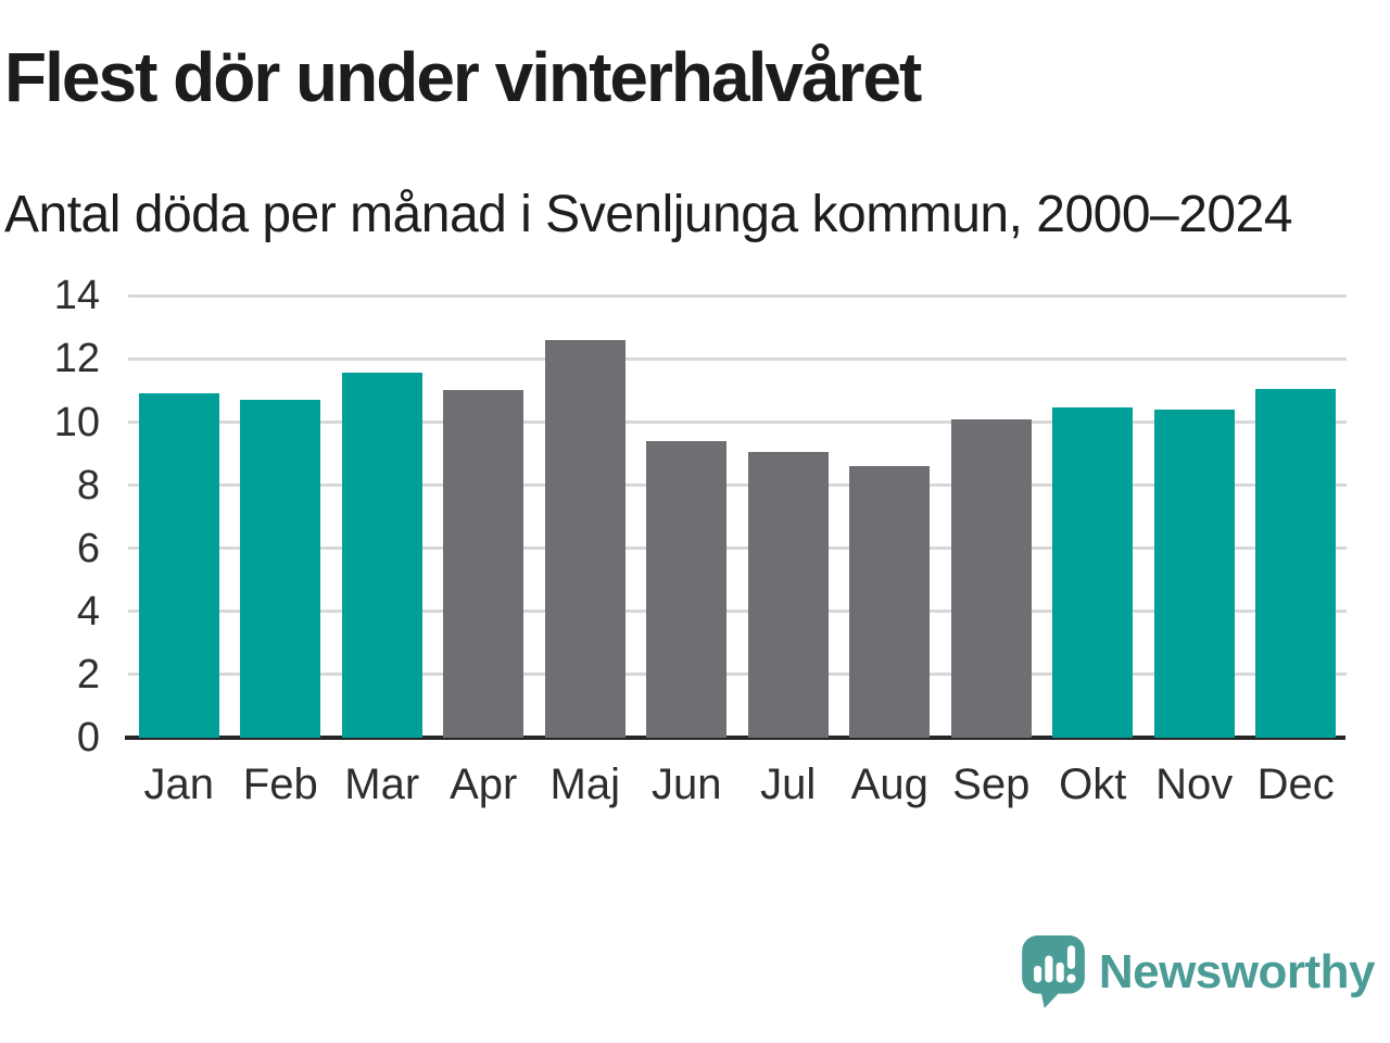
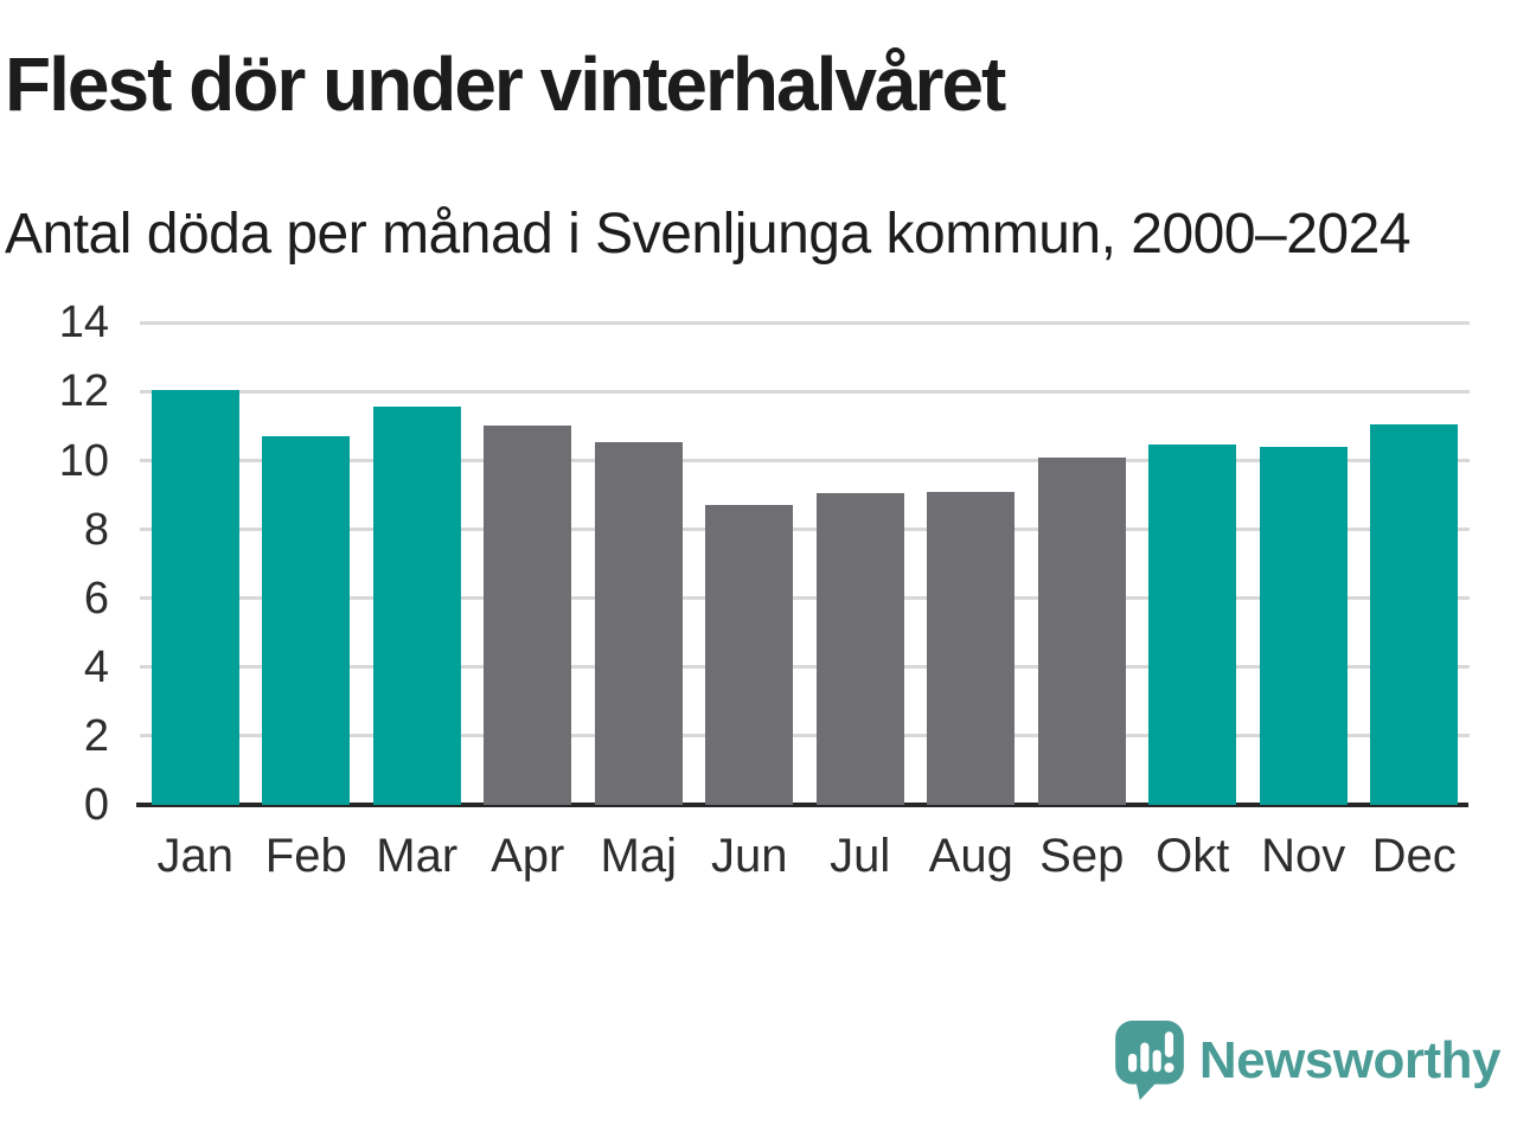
Jan: 10.9 -> 12.1
Maj: 12.6 -> 10.6
Jun: 9.4 -> 8.7
Aug: 8.6 -> 9.1
